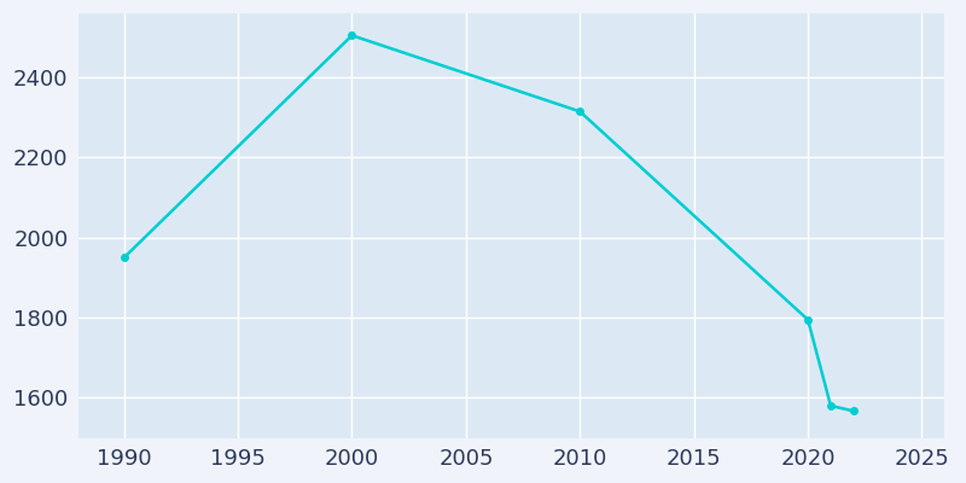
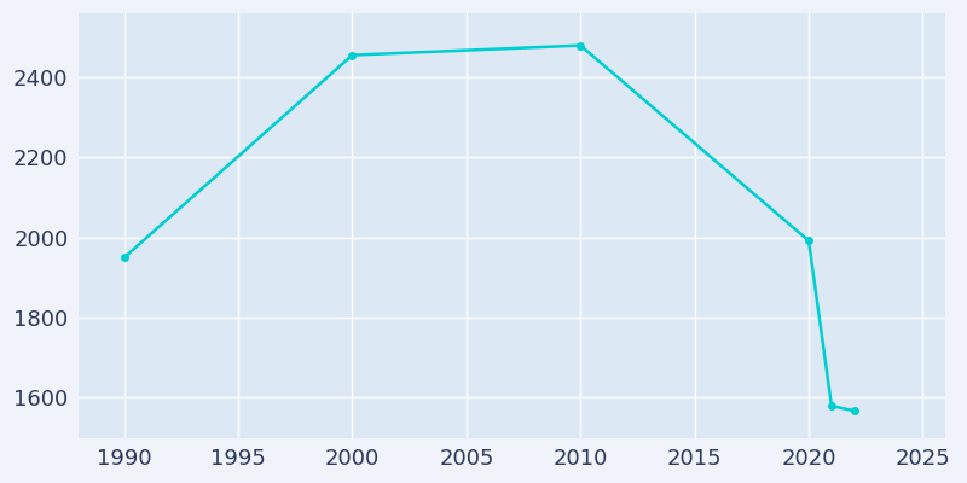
2000: 2505 -> 2456
2010: 2315 -> 2480
2020: 1795 -> 1992
